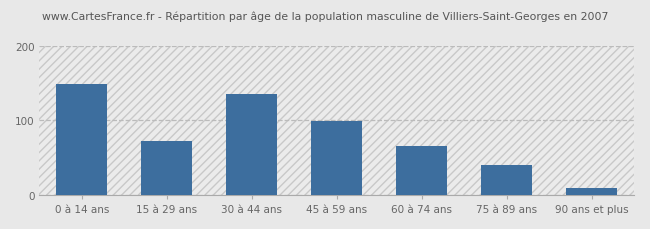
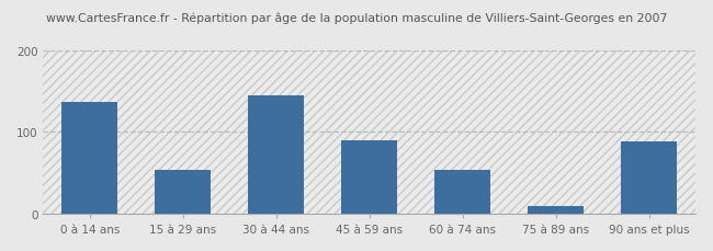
0 à 14 ans: 148 -> 136
15 à 29 ans: 72 -> 54
30 à 44 ans: 135 -> 144
45 à 59 ans: 99 -> 90
60 à 74 ans: 65 -> 54
75 à 89 ans: 40 -> 10
90 ans et plus: 10 -> 88
